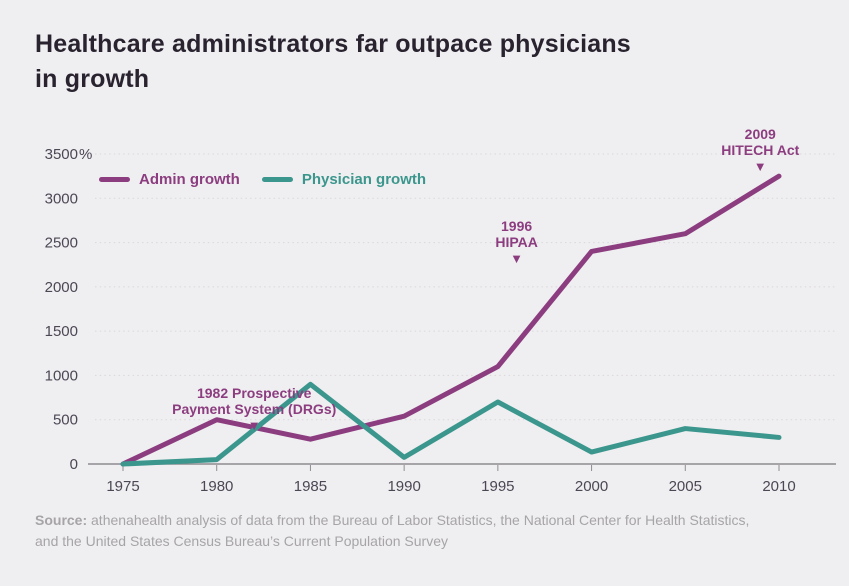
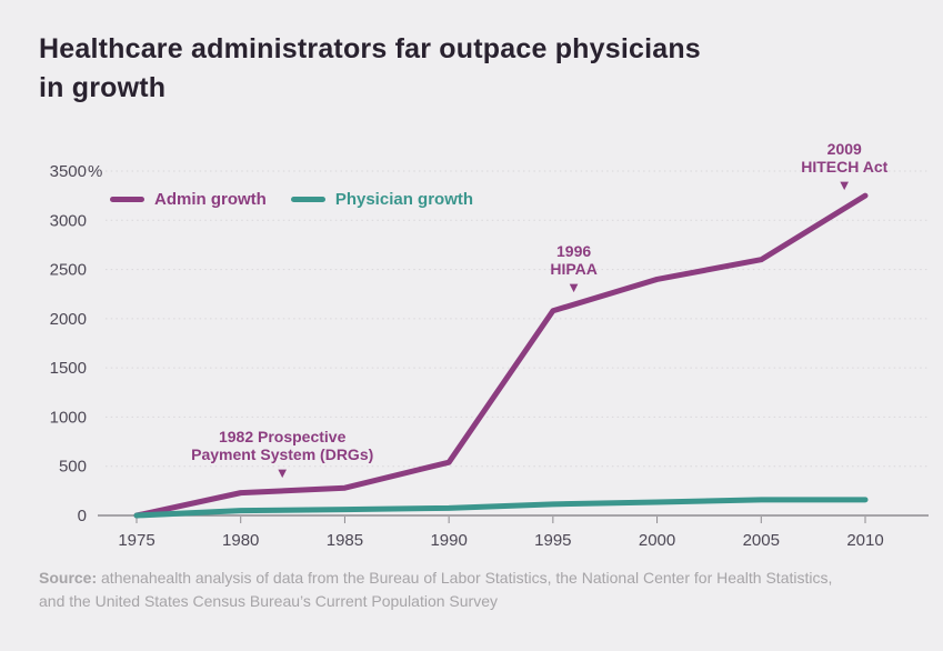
Admin growth/1980: 500 -> 200
Physician growth/1985: 900 -> 100
Admin growth/1995: 1100 -> 2100
Physician growth/1995: 700 -> 100
Physician growth/2005: 400 -> 200
Physician growth/2010: 300 -> 200
